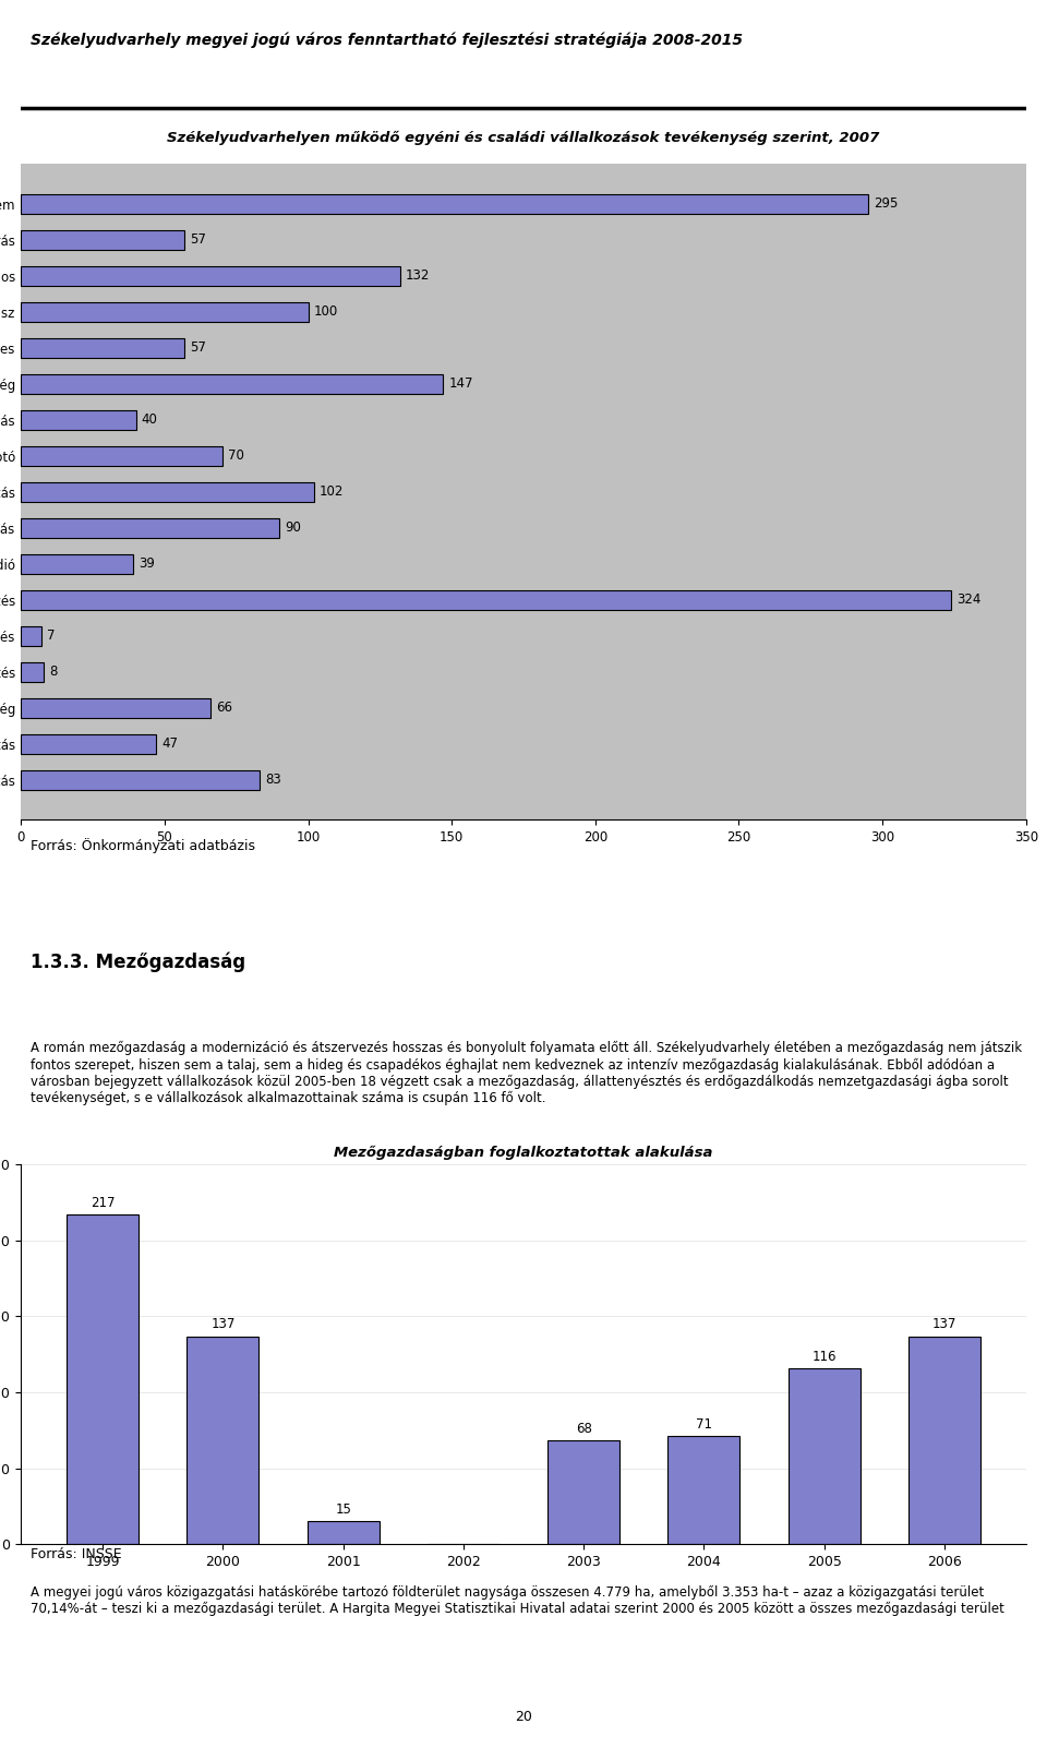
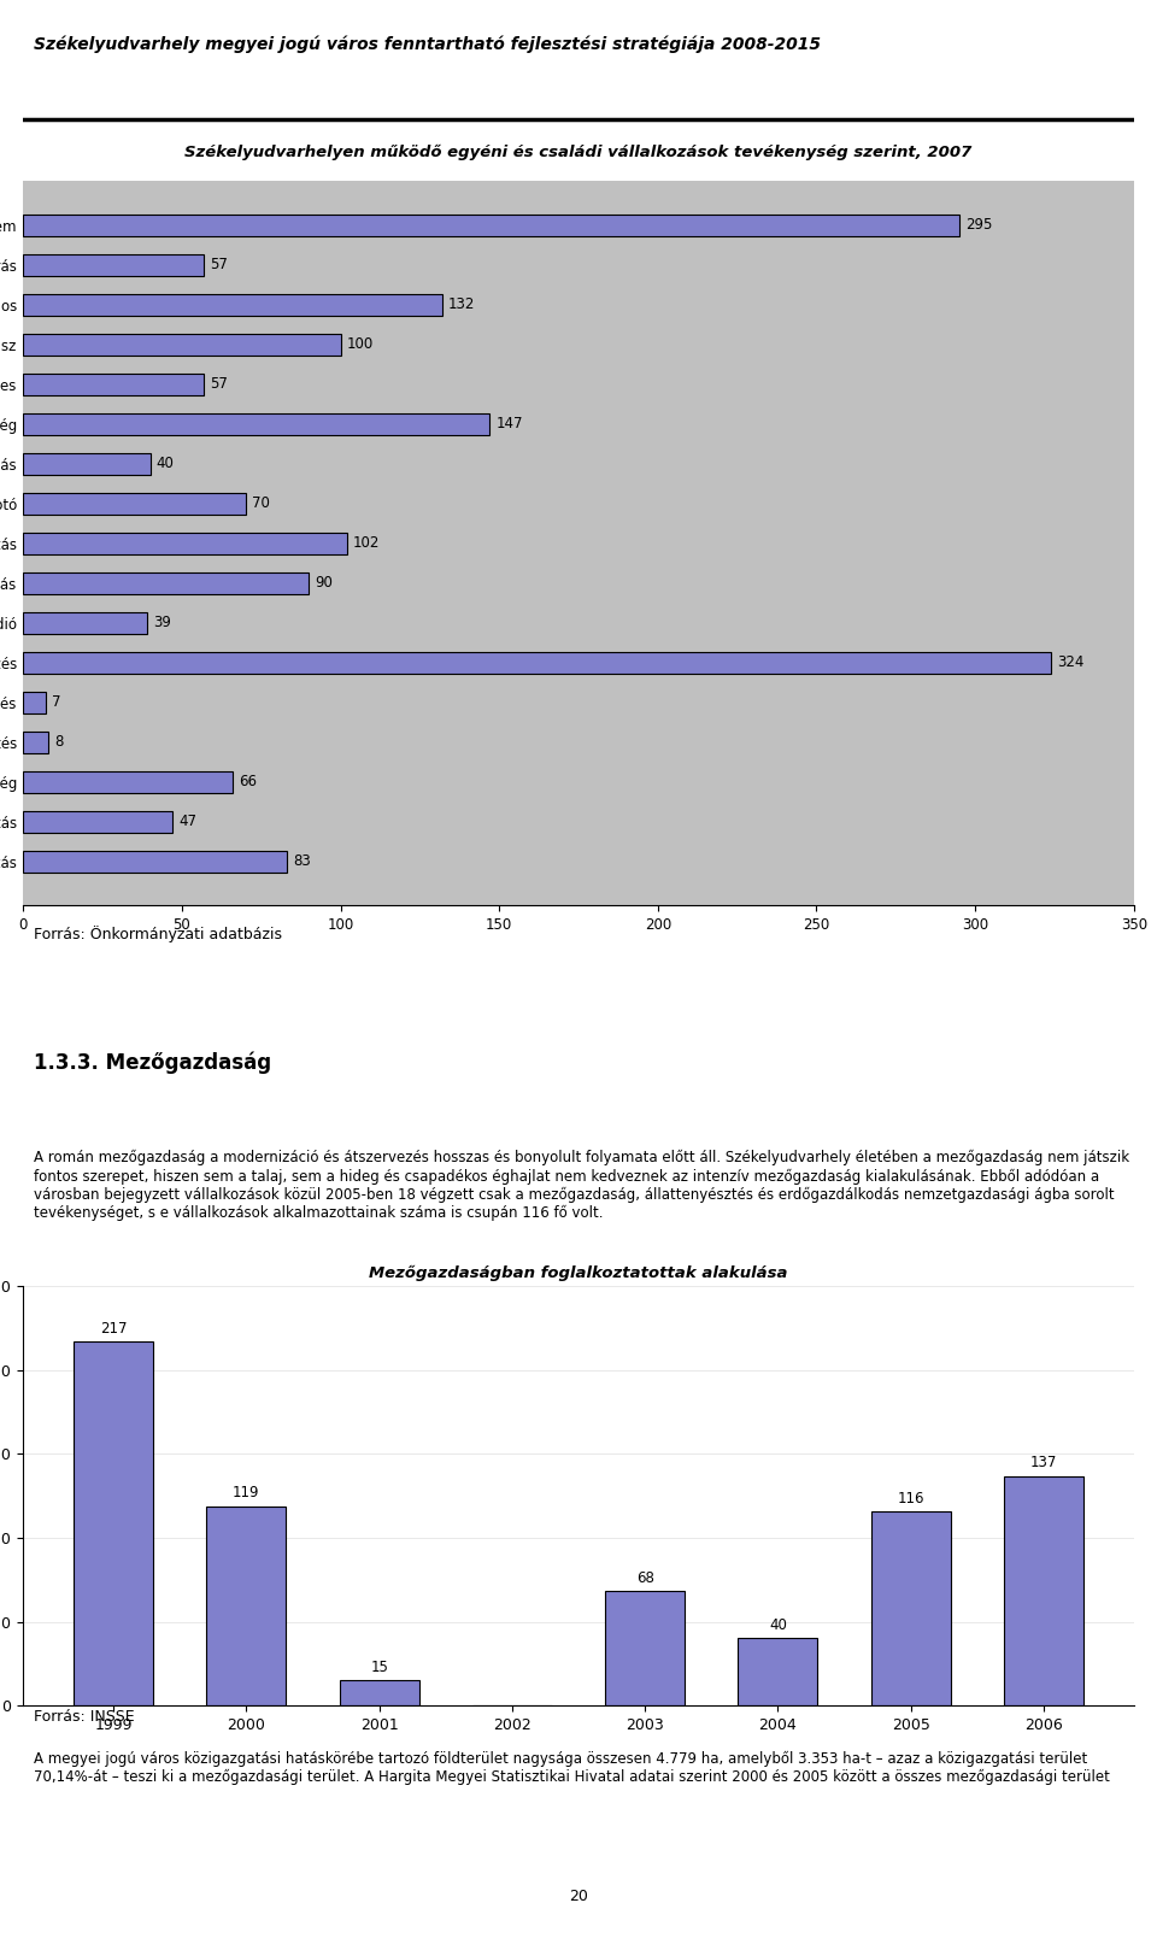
Mezőgazdaságban foglalkoztatottak alakulása/2000: 137 -> 119
Mezőgazdaságban foglalkoztatottak alakulása/2004: 71 -> 40
